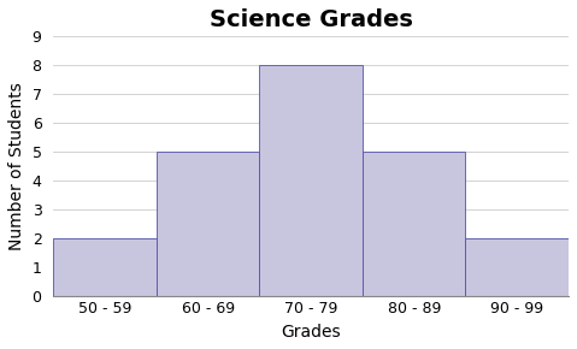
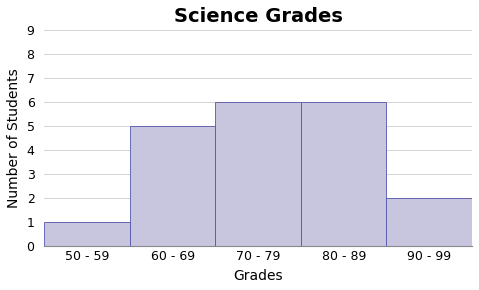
50 - 59: 2 -> 1
70 - 79: 8 -> 6
80 - 89: 5 -> 6
